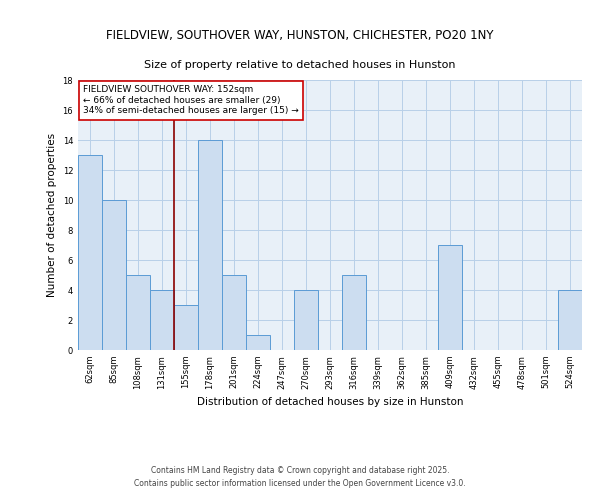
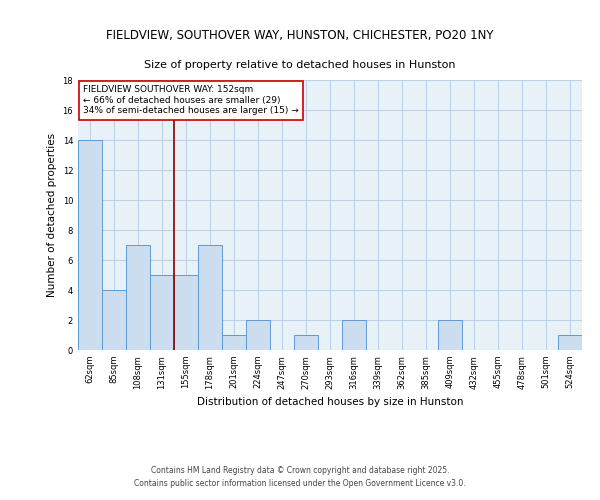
62sqm: 13 -> 14
85sqm: 10 -> 4
108sqm: 5 -> 7
131sqm: 4 -> 5
155sqm: 3 -> 5
178sqm: 14 -> 7
201sqm: 5 -> 1
224sqm: 1 -> 2
270sqm: 4 -> 1
316sqm: 5 -> 2
409sqm: 7 -> 2
524sqm: 4 -> 1
